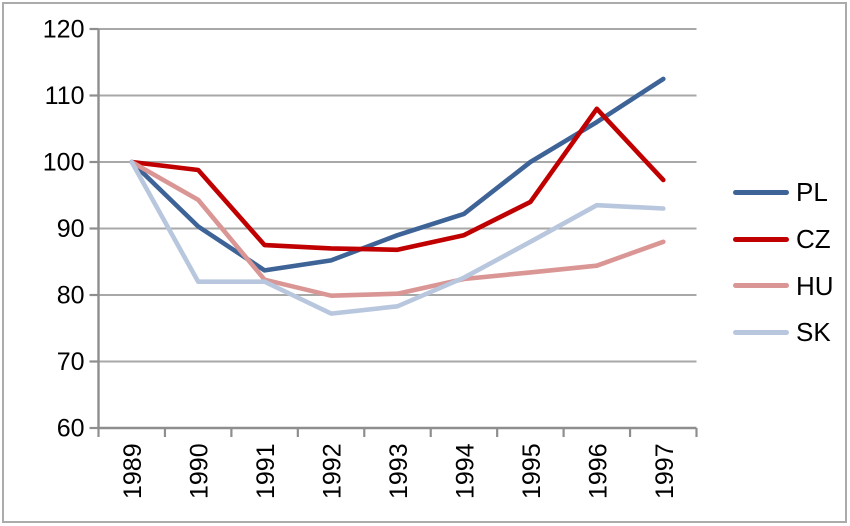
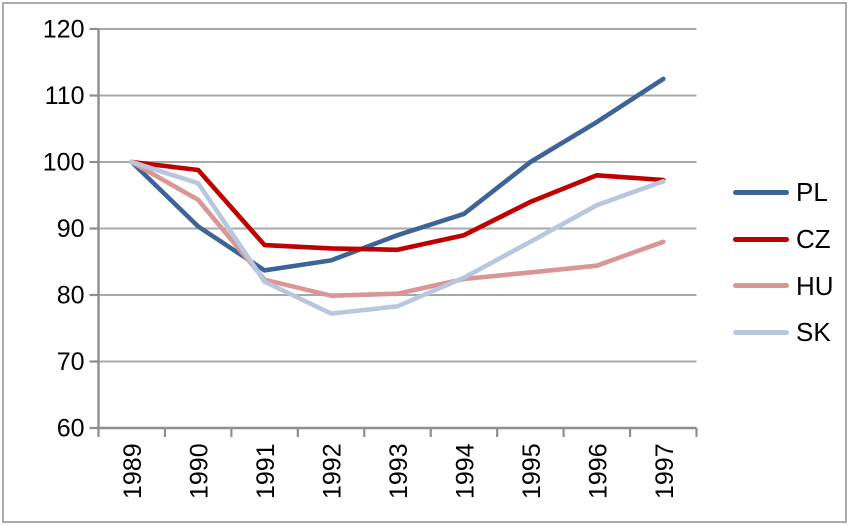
SK/1990: 82 -> 97
CZ/1996: 108 -> 98
SK/1997: 93 -> 97
